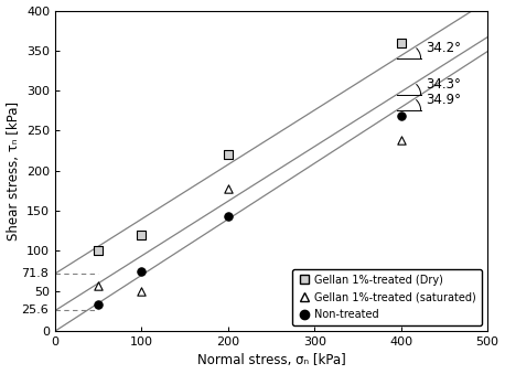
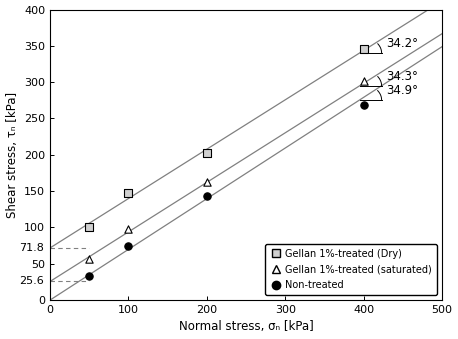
Gellan 1%-treated (Dry)/100: 120 -> 148
Gellan 1%-treated (saturated)/100: 50 -> 98
Gellan 1%-treated (Dry)/200: 220 -> 202
Gellan 1%-treated (saturated)/200: 178 -> 163
Gellan 1%-treated (Dry)/400: 360 -> 345
Gellan 1%-treated (saturated)/400: 238 -> 302
